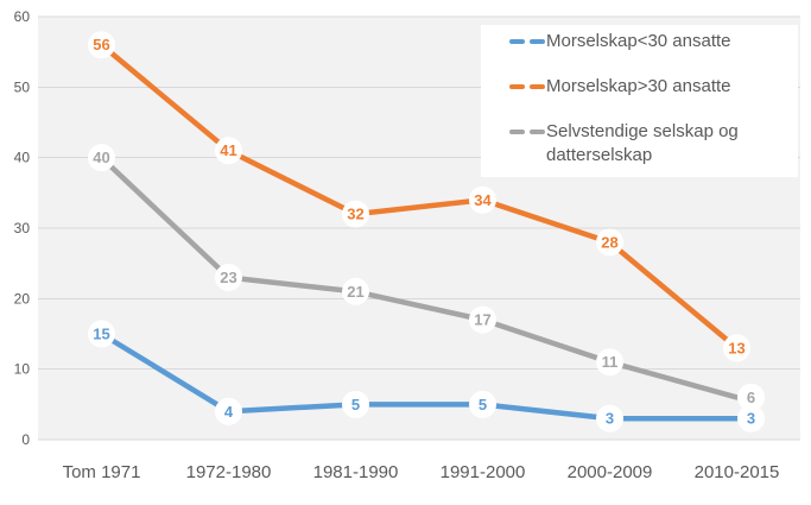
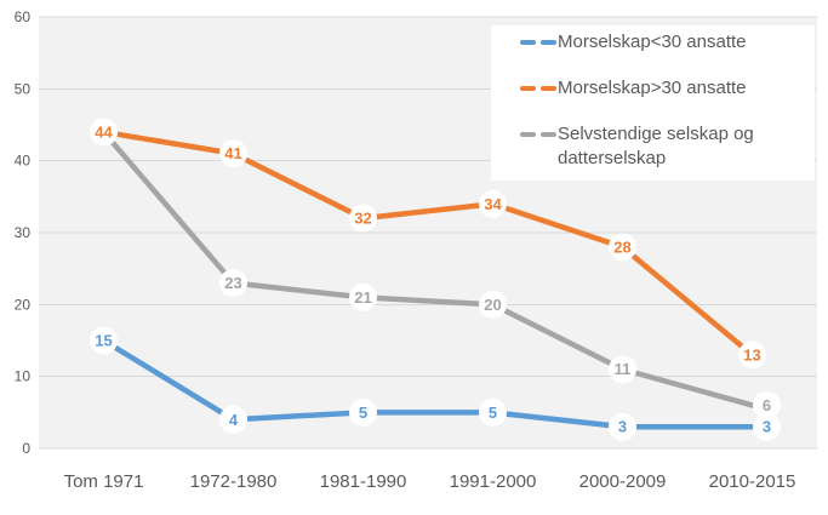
Morselskap>30 ansatte/Tom 1971: 56 -> 44
Selvstendige selskap og datterselskap/Tom 1971: 40 -> 44
Selvstendige selskap og datterselskap/1991-2000: 17 -> 20
